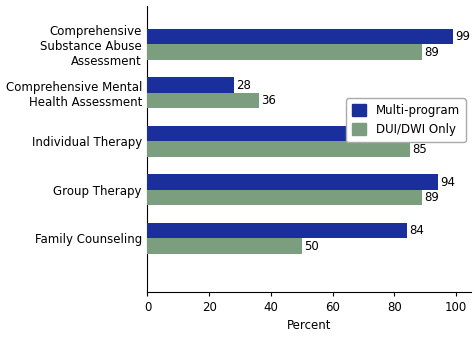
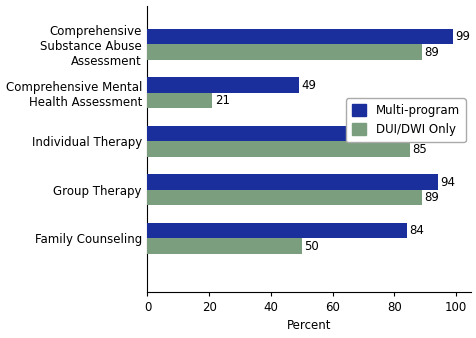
Multi-program/Comprehensive Mental Health Assessment: 28 -> 49
DUI/DWI Only/Comprehensive Mental Health Assessment: 36 -> 21
